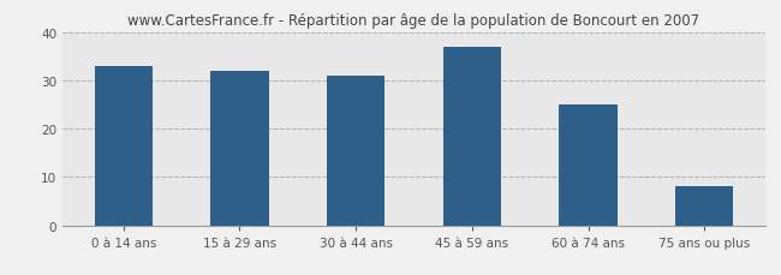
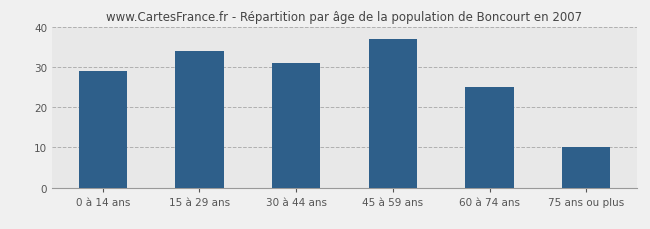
0 à 14 ans: 33 -> 29
15 à 29 ans: 32 -> 34
75 ans ou plus: 8 -> 10
